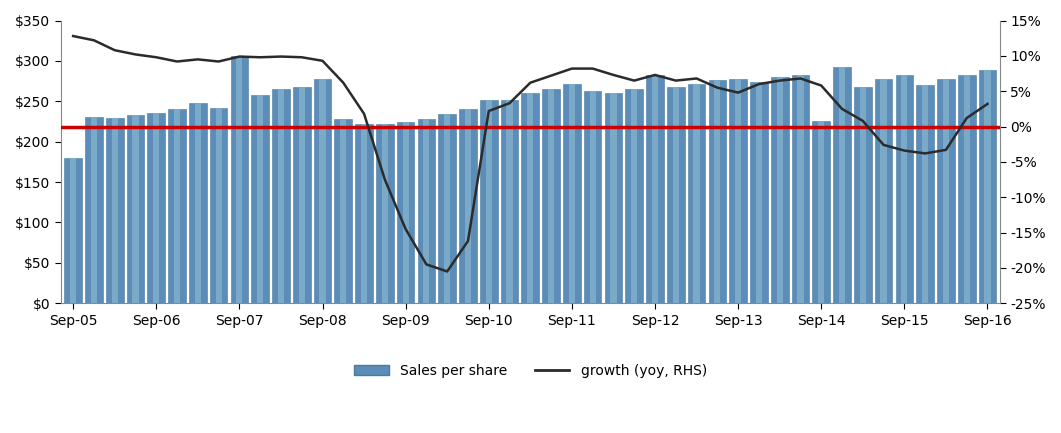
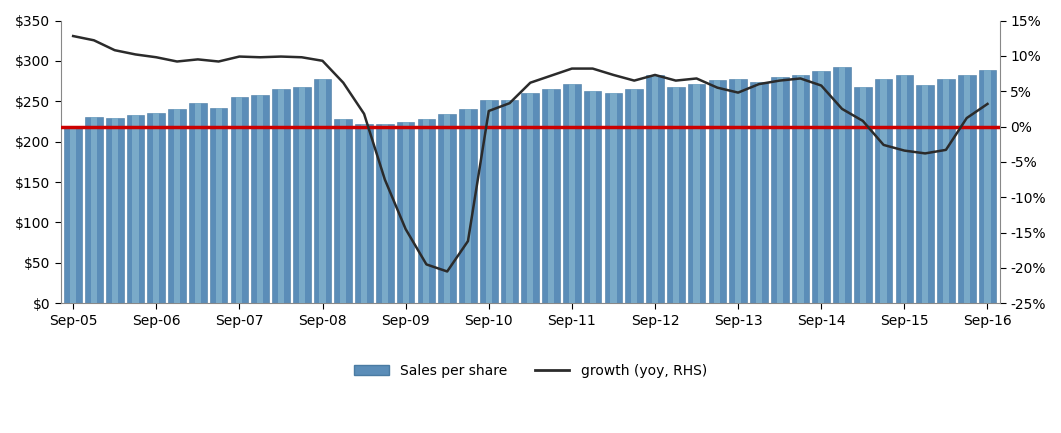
Sales per share/Sep-05: $180 -> $220
Sales per share/Sep-07: $306 -> $255
Sales per share/Sep-14: $226 -> $288
